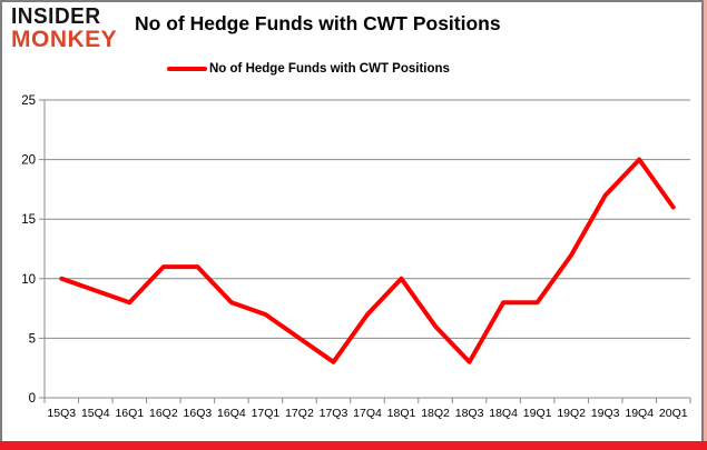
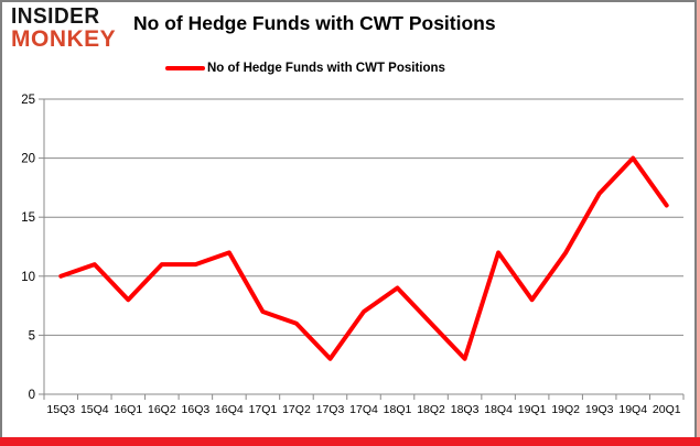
15Q4: 9 -> 11
16Q4: 8 -> 12
17Q2: 5 -> 6
18Q1: 10 -> 9
18Q4: 8 -> 12
